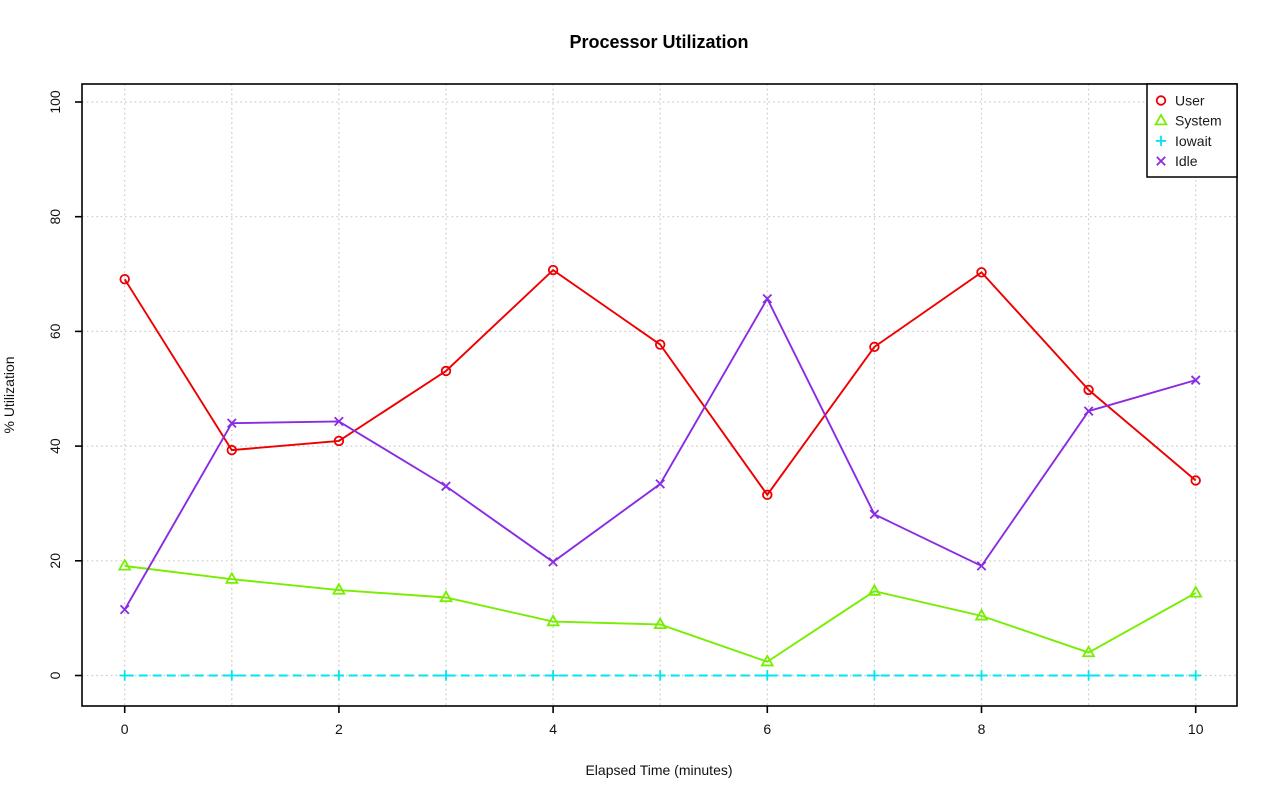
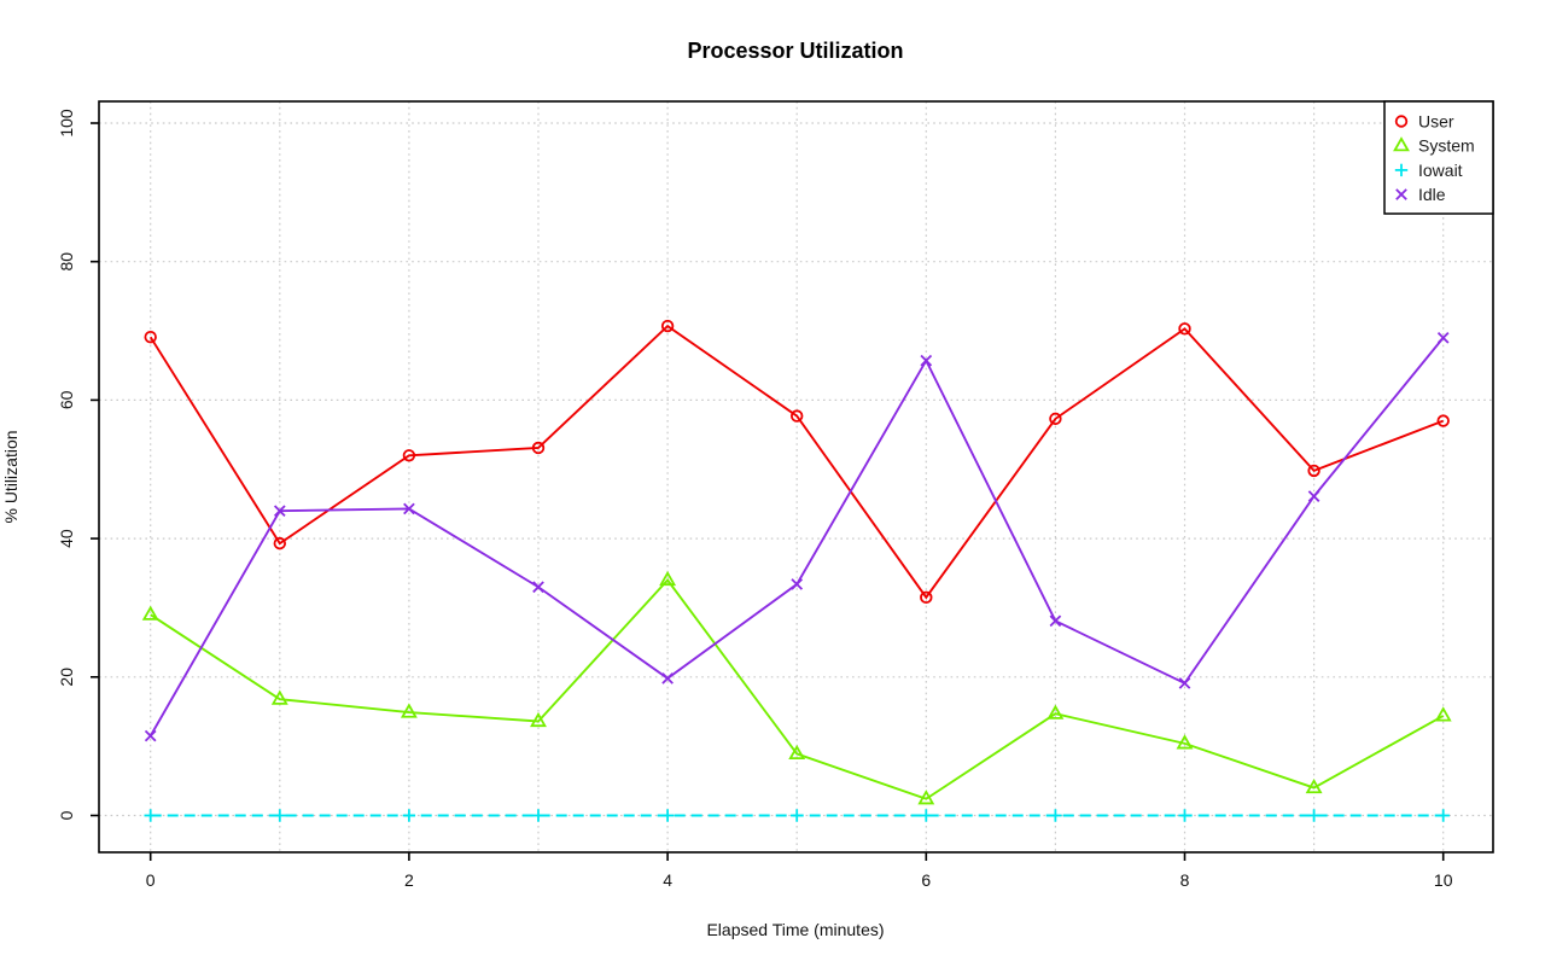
System/0: 19 -> 29
User/2: 41 -> 52
System/4: 9 -> 34
User/10: 34 -> 57
Idle/10: 52 -> 69
